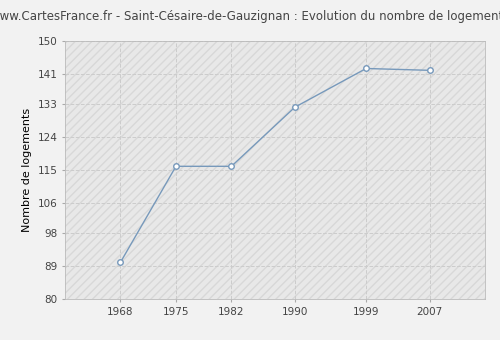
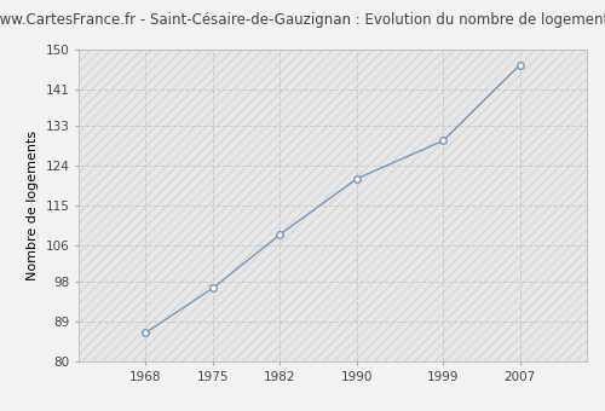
1968: 90.0 -> 86.5
1975: 116.0 -> 96.5
1982: 116.0 -> 108.5
1990: 132.0 -> 121.0
1999: 142.5 -> 129.5
2007: 142.0 -> 146.5
